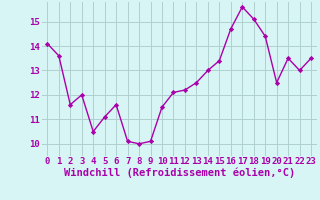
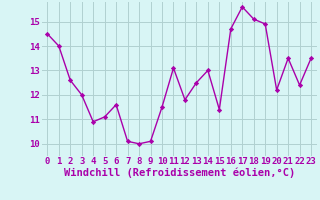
0: 14.1 -> 14.5
1: 13.6 -> 14.0
2: 11.6 -> 12.6
4: 10.5 -> 10.9
11: 12.1 -> 13.1
12: 12.2 -> 11.8
15: 13.4 -> 11.4
19: 14.4 -> 14.9
20: 12.5 -> 12.2
22: 13.0 -> 12.4
